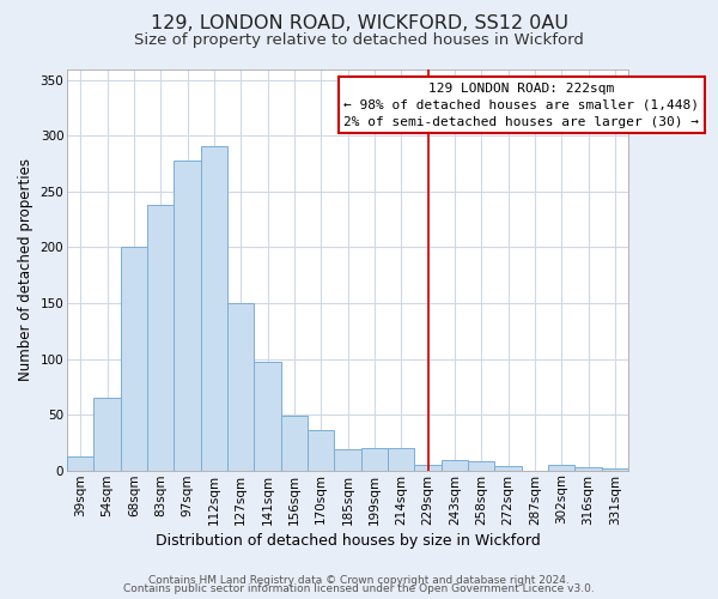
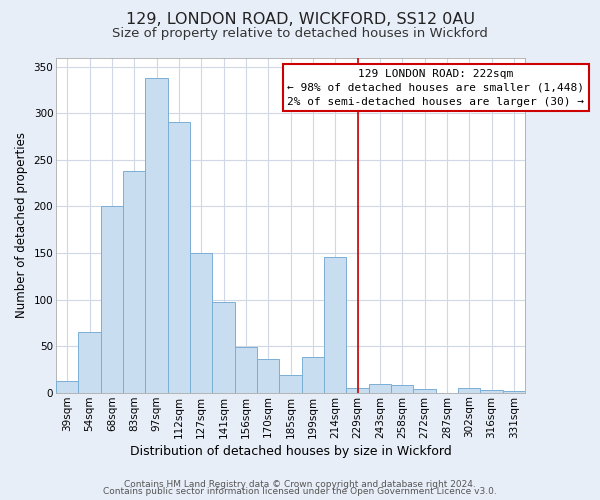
97sqm: 278 -> 338
199sqm: 20 -> 38
214sqm: 20 -> 146
